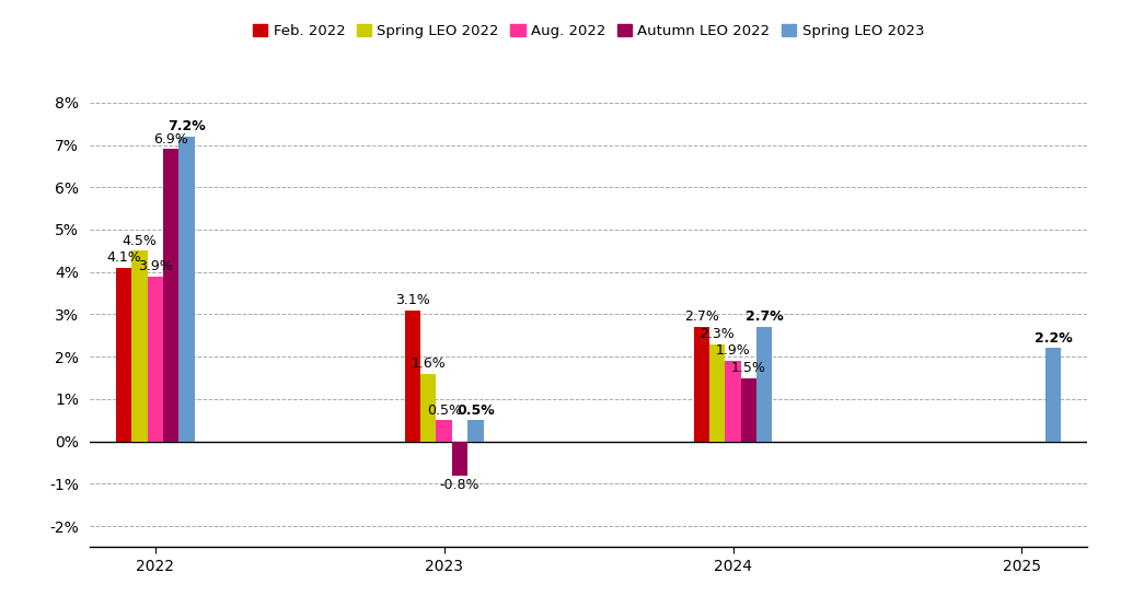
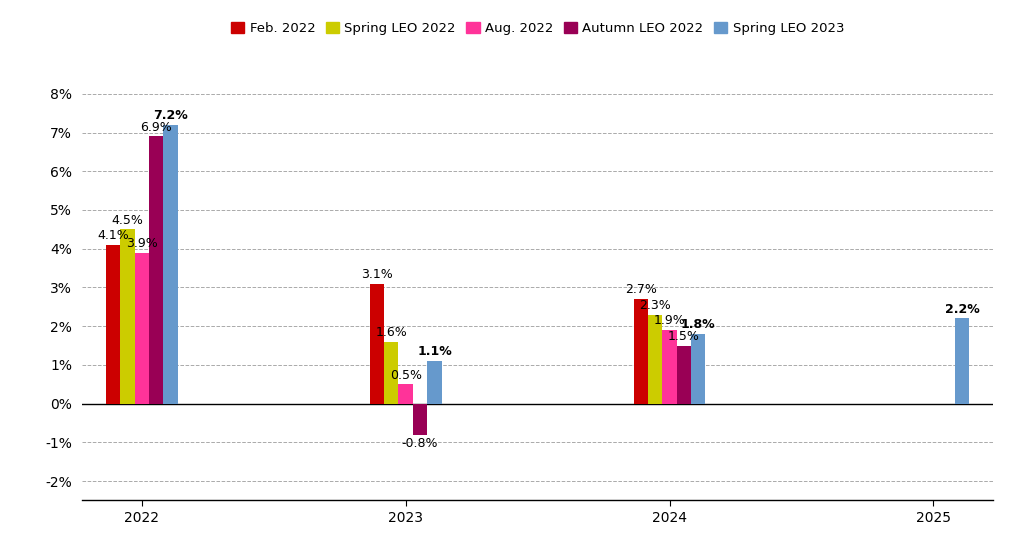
Spring LEO 2023/2023: 0.5% -> 1.1%
Spring LEO 2023/2024: 2.7% -> 1.8%
